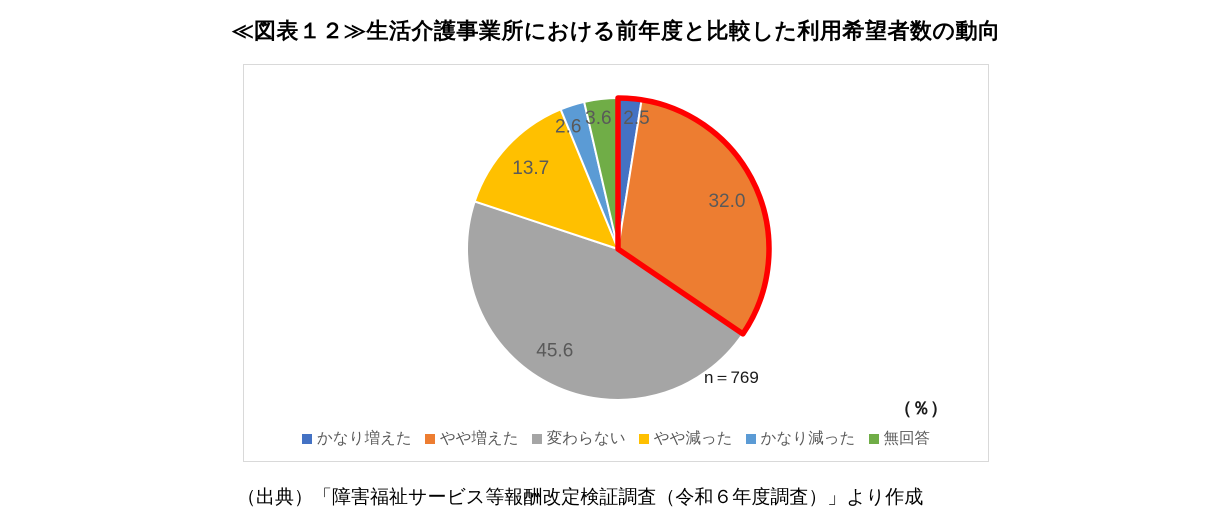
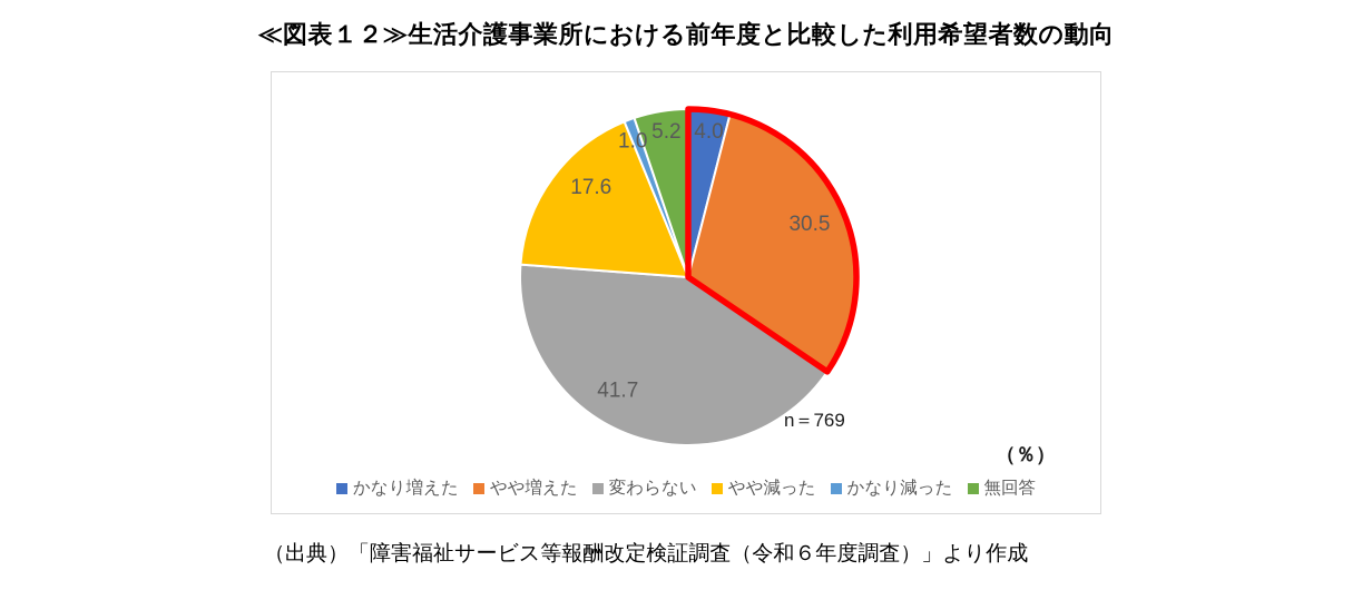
かなり増えた: 2.5 -> 4.0
やや増えた: 32.0 -> 30.5
変わらない: 45.6 -> 41.7
やや減った: 13.7 -> 17.6
かなり減った: 2.6 -> 1.0
無回答: 3.6 -> 5.2
